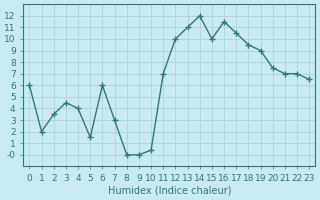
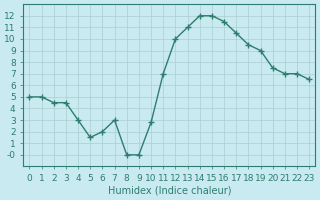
0: 6.0 -> 5.0
1: 2.0 -> 5.0
2: 3.5 -> 4.5
4: 4.0 -> 3.0
6: 6.0 -> 2.0
10: 0.4 -> 2.8
15: 10.0 -> 12.0
